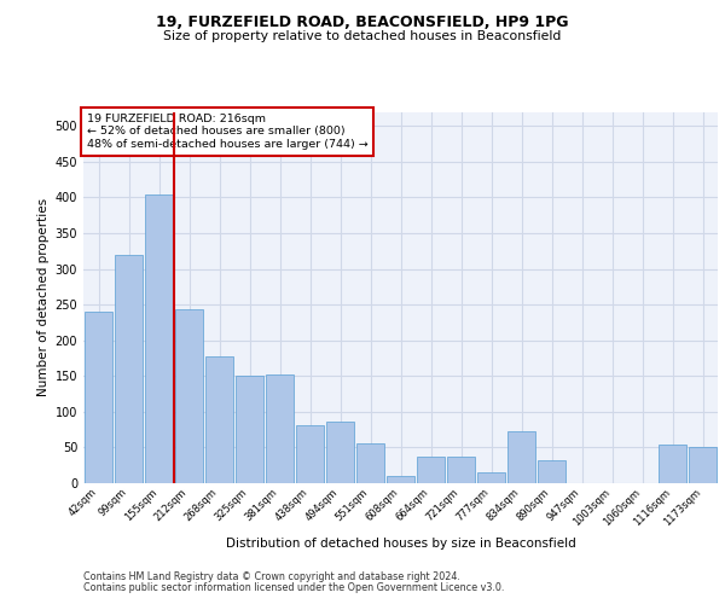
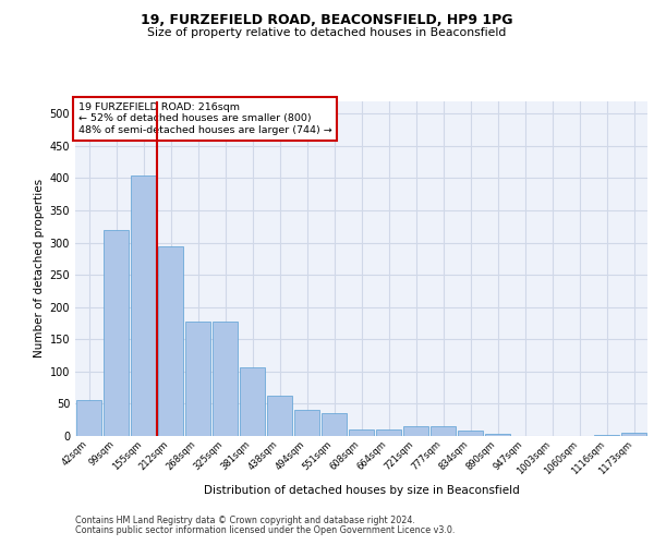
42sqm: 240 -> 55
212sqm: 244 -> 295
325sqm: 150 -> 178
381sqm: 152 -> 107
438sqm: 82 -> 62
494sqm: 86 -> 40
551sqm: 56 -> 36
664sqm: 38 -> 10
721sqm: 38 -> 15
834sqm: 72 -> 8
890sqm: 32 -> 4
1116sqm: 54 -> 2
1173sqm: 50 -> 5
